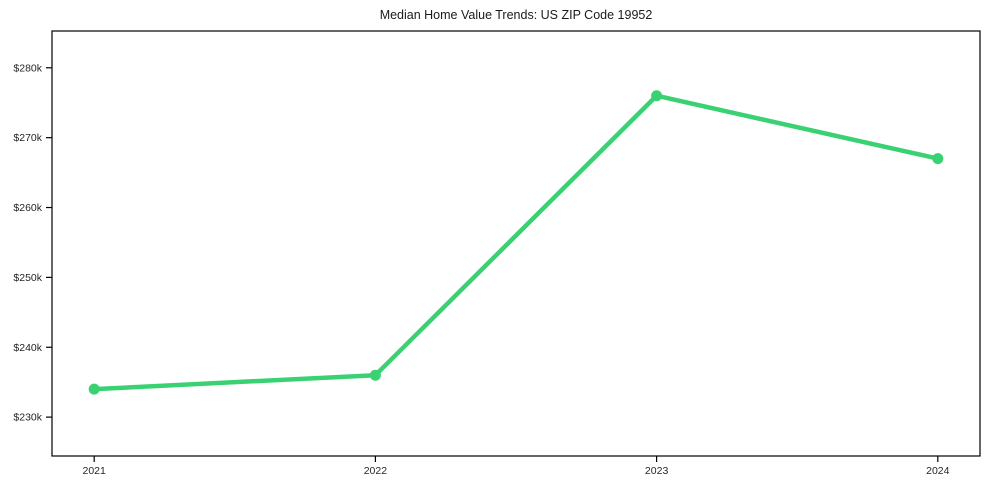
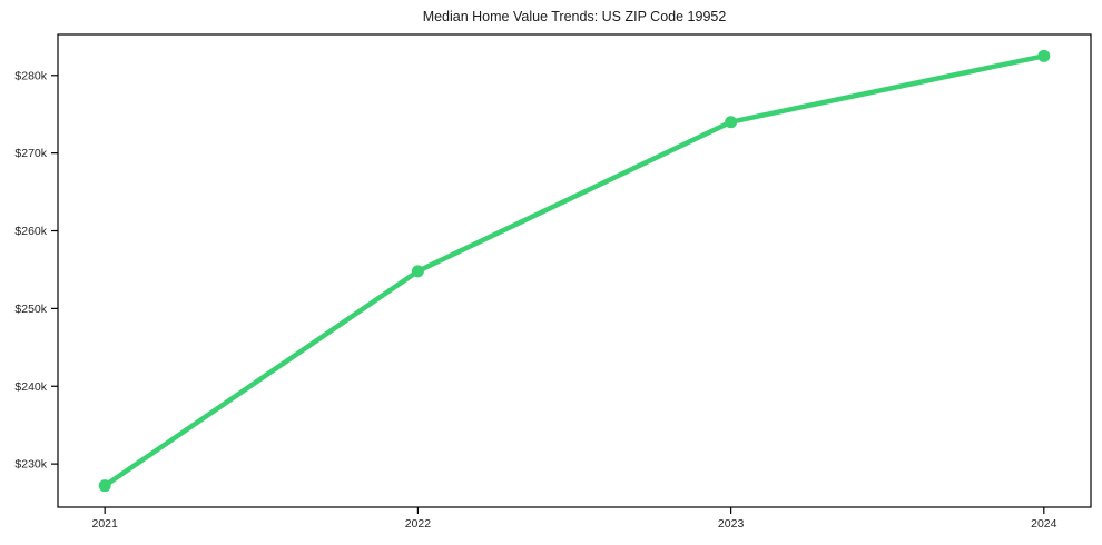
2021: $234k -> $227k
2022: $236k -> $255k
2023: $276k -> $274k
2024: $267k -> $282k
